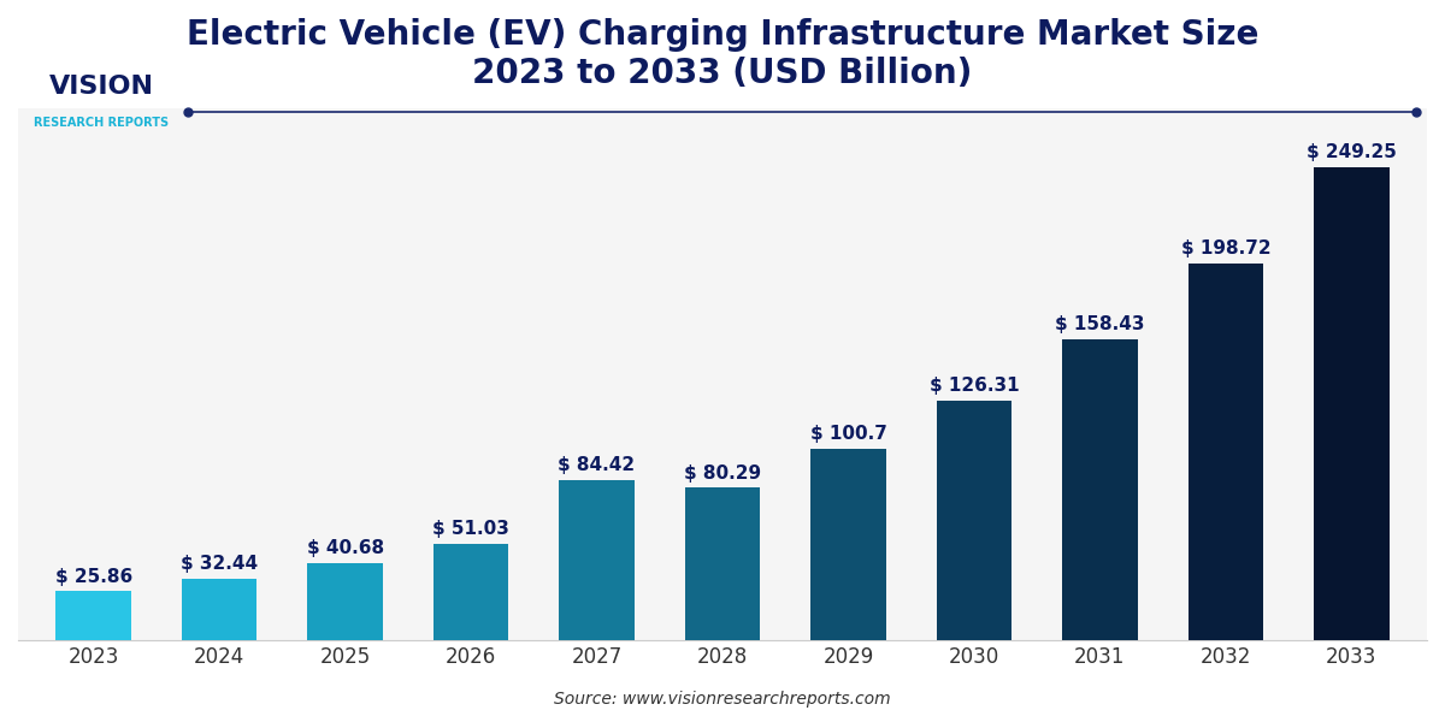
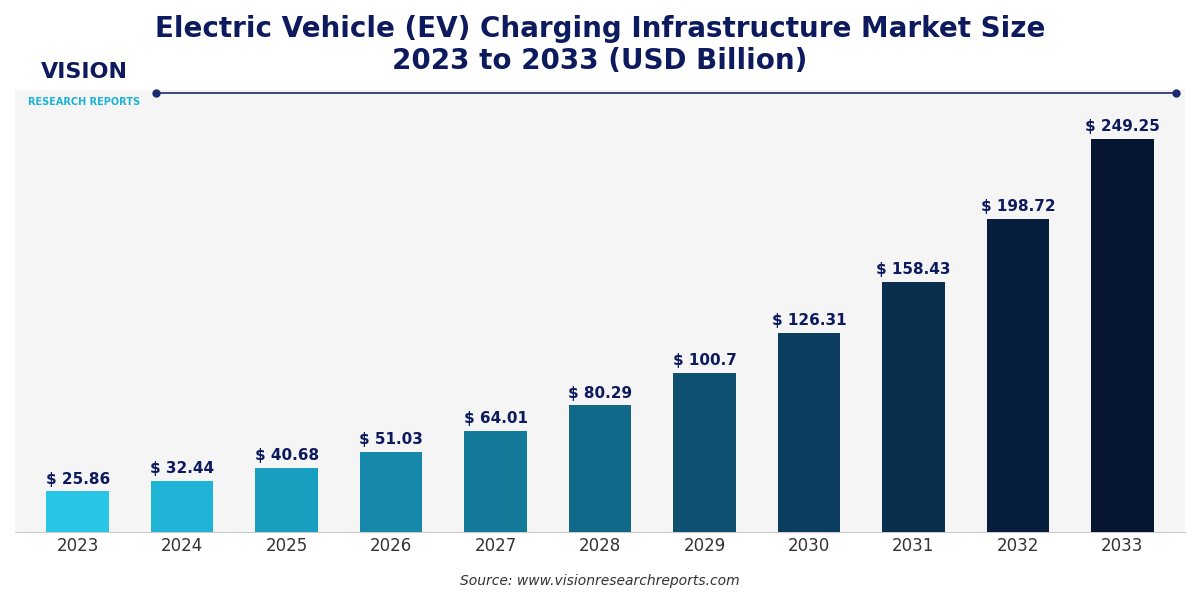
2027: 84.42 -> 64.01
